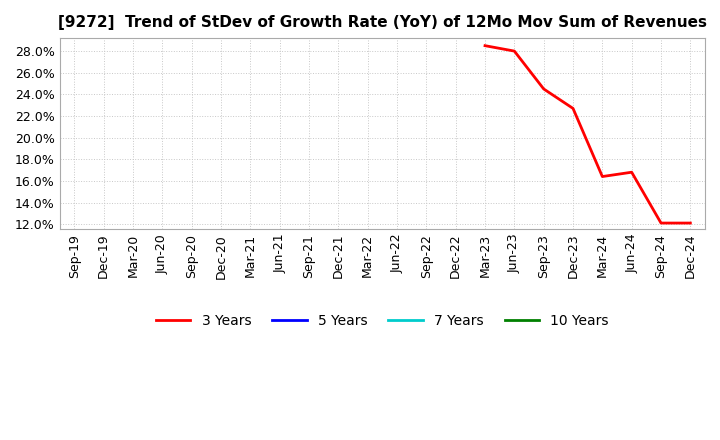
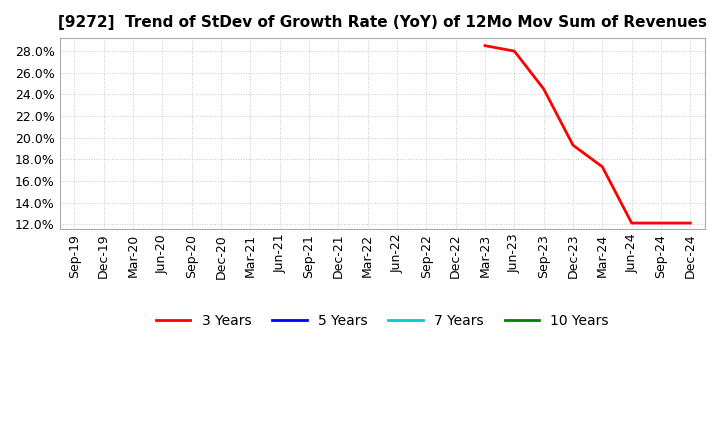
Dec-23: 22.7% -> 19.3%
Mar-24: 16.4% -> 17.3%
Jun-24: 16.8% -> 12.1%
